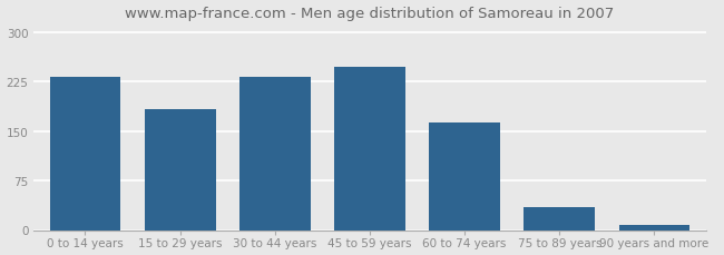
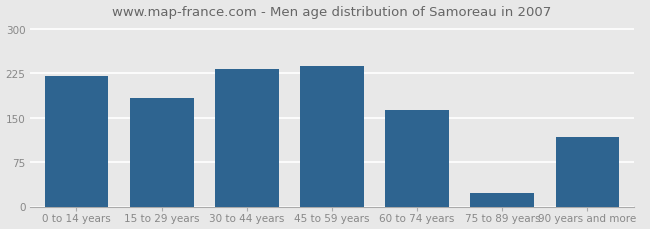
0 to 14 years: 232 -> 220
45 to 59 years: 248 -> 238
75 to 89 years: 35 -> 22
90 years and more: 7 -> 118
